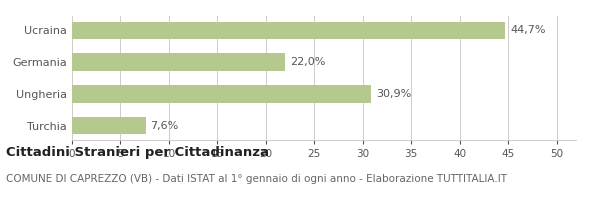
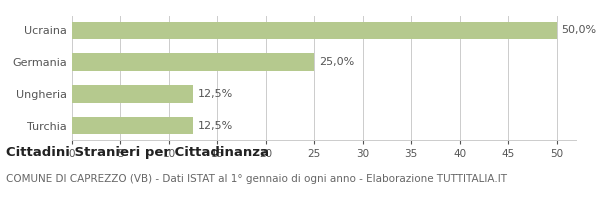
Ucraina: 44,7% -> 50,0%
Germania: 22,0% -> 25,0%
Ungheria: 30,9% -> 12,5%
Turchia: 7,6% -> 12,5%
